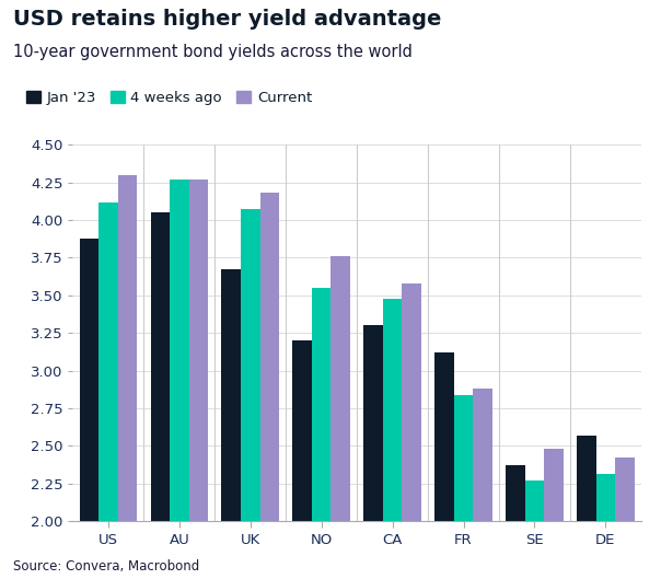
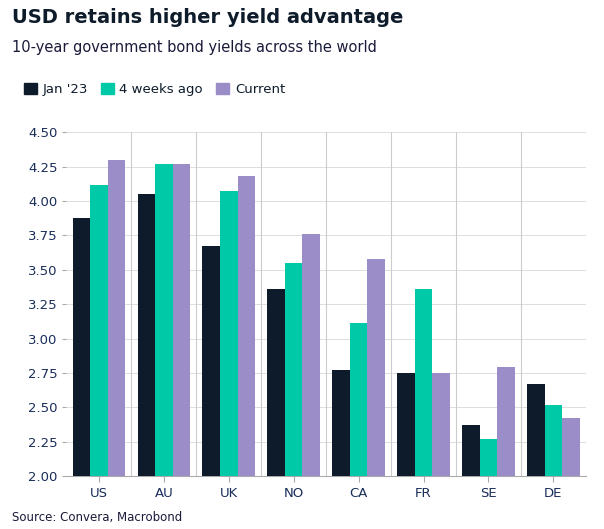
Jan '23/NO: 3.20 -> 3.36
Jan '23/CA: 3.30 -> 2.77
4 weeks ago/CA: 3.48 -> 3.11
Jan '23/FR: 3.12 -> 2.75
4 weeks ago/FR: 2.84 -> 3.36
Current/FR: 2.88 -> 2.75
Current/SE: 2.48 -> 2.79
Jan '23/DE: 2.57 -> 2.67
4 weeks ago/DE: 2.31 -> 2.52
